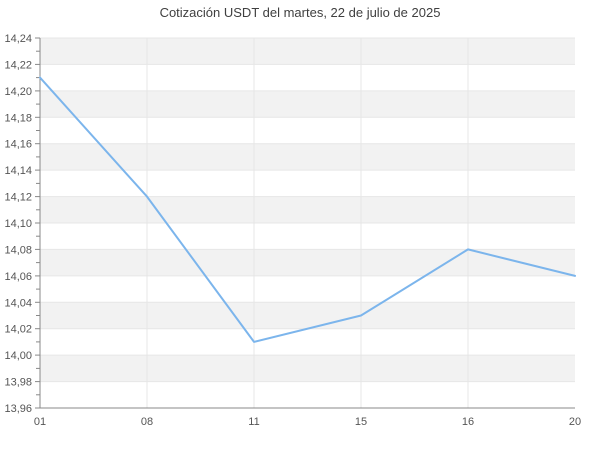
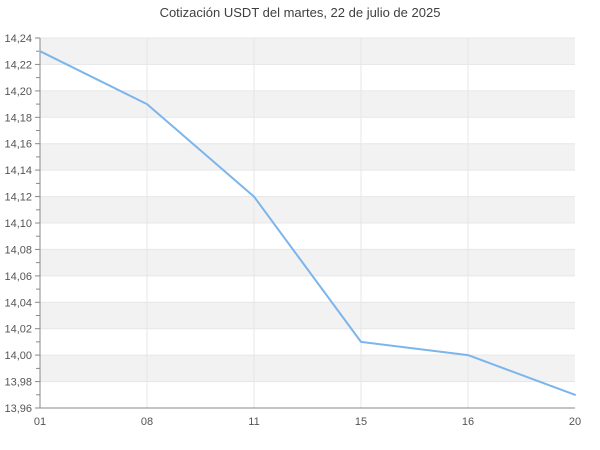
01: 14,21 -> 14,23
08: 14,12 -> 14,19
11: 14,01 -> 14,12
15: 14,03 -> 14,01
16: 14,08 -> 14,00
20: 14,06 -> 13,97
